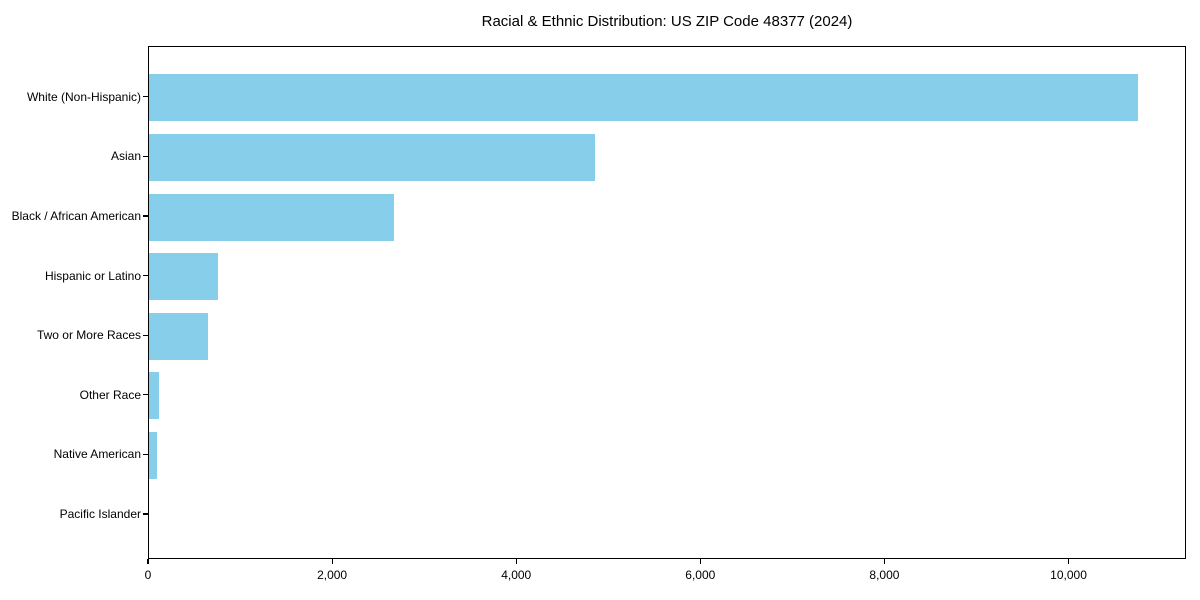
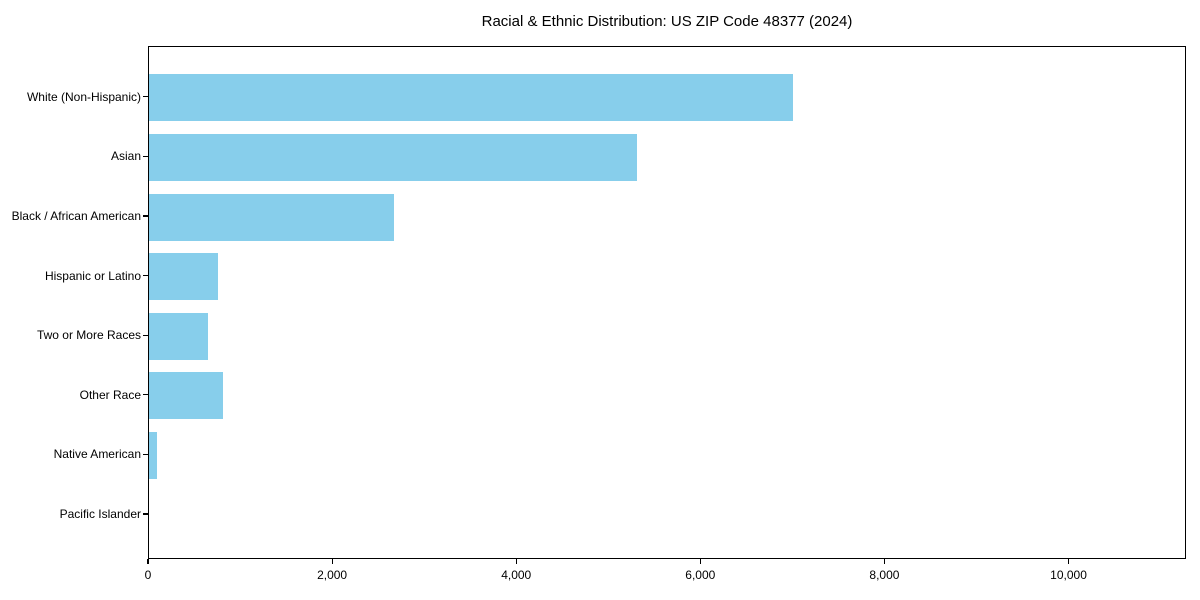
White (Non-Hispanic): 10700 -> 7000
Asian: 4800 -> 5300
Other Race: 100 -> 800
